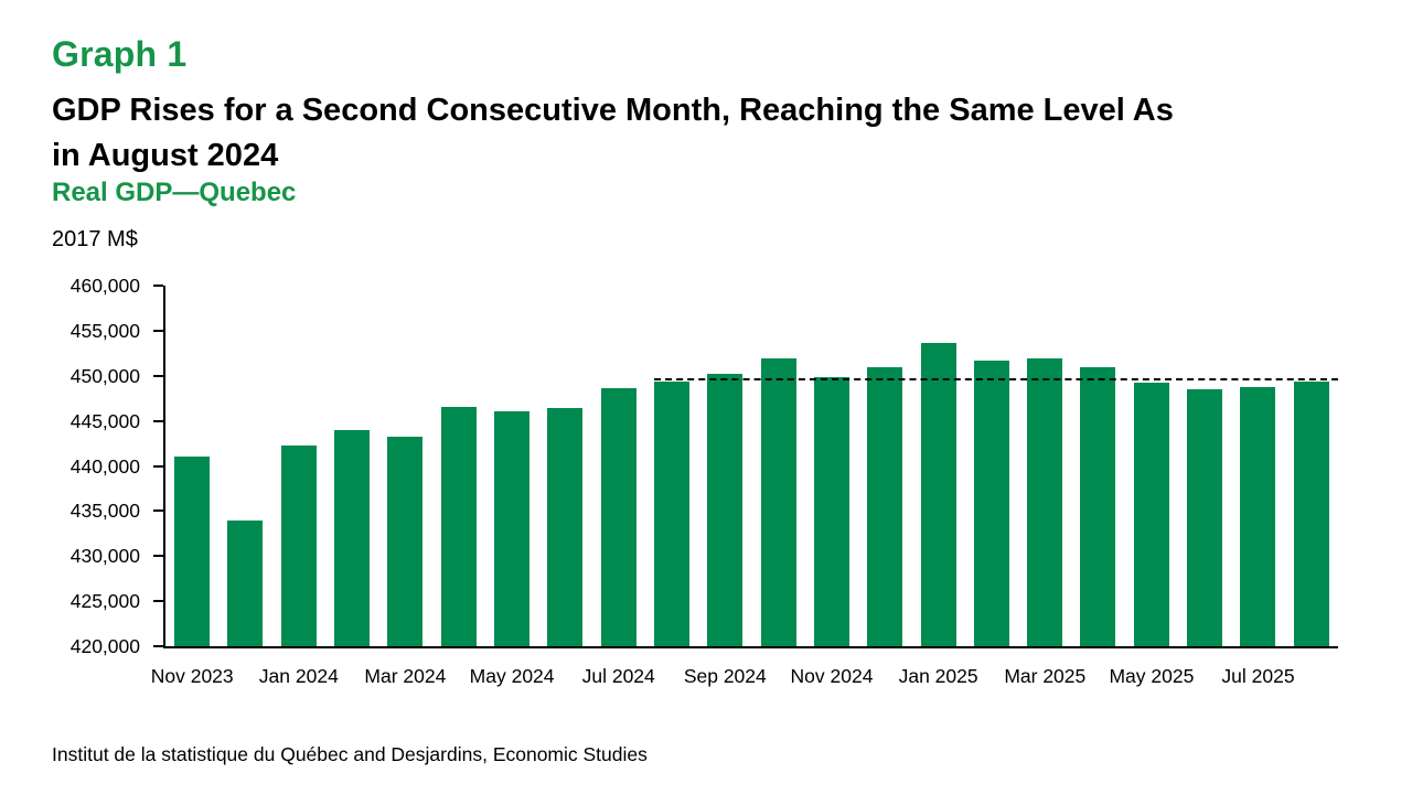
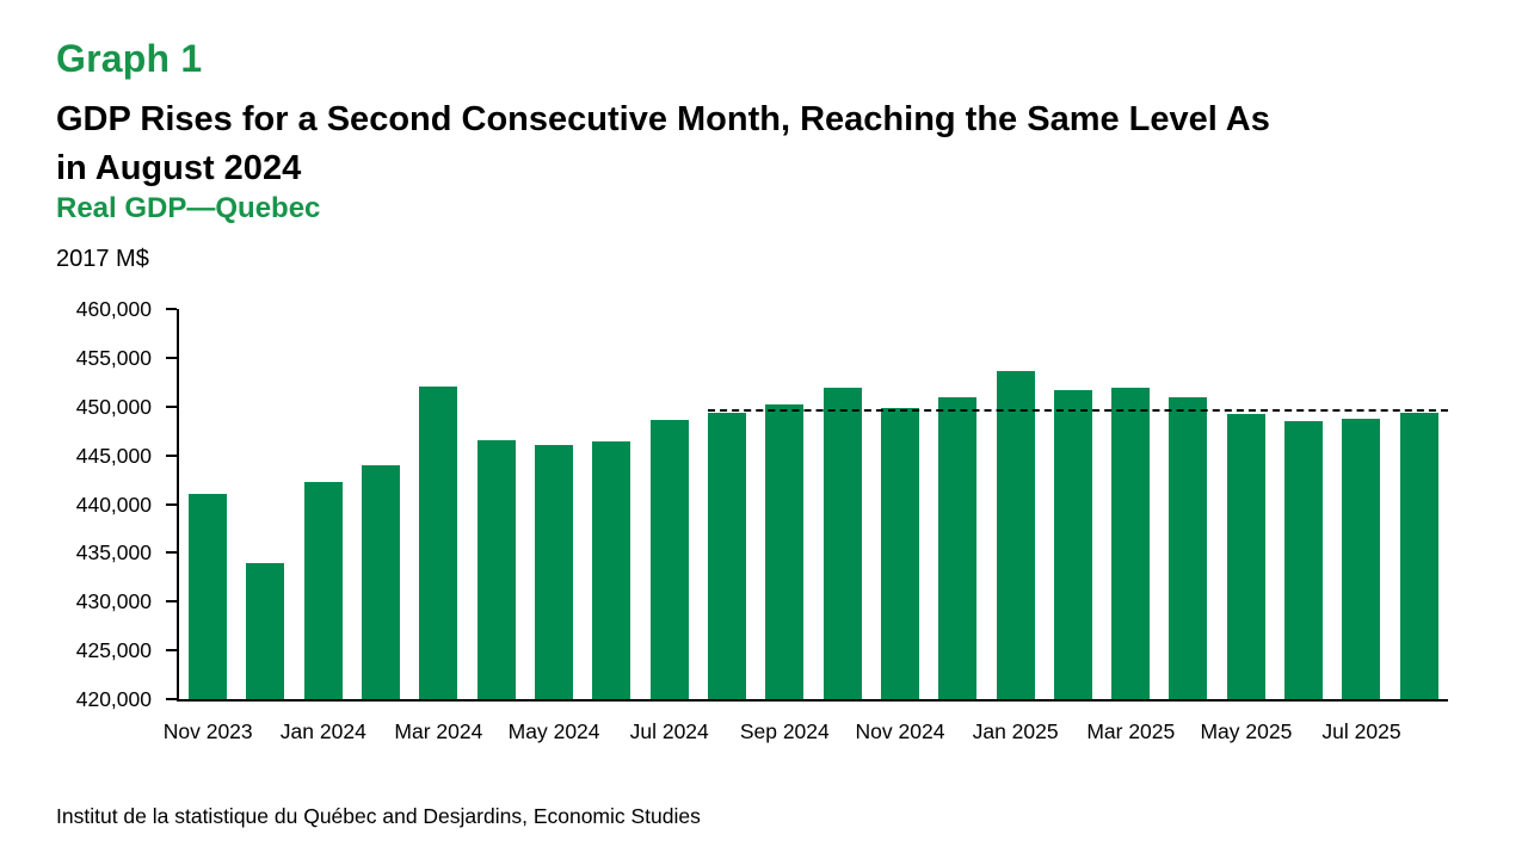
Mar 2024: 443000 -> 452000
